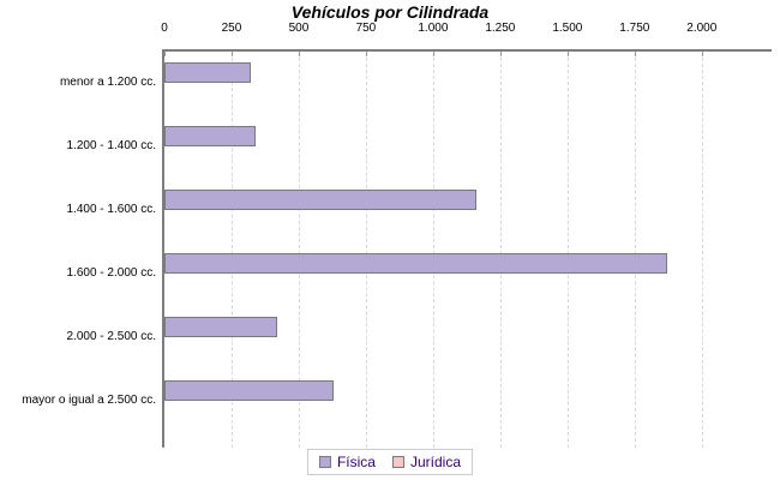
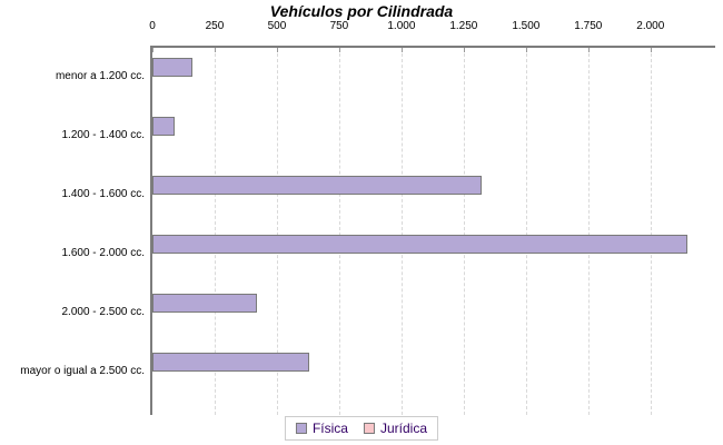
Física/menor a 1.200 cc.: 320 -> 160
Física/1.200 - 1.400 cc.: 340 -> 90
Física/1.400 - 1.600 cc.: 1160 -> 1320
Física/1.600 - 2.000 cc.: 1870 -> 2150
